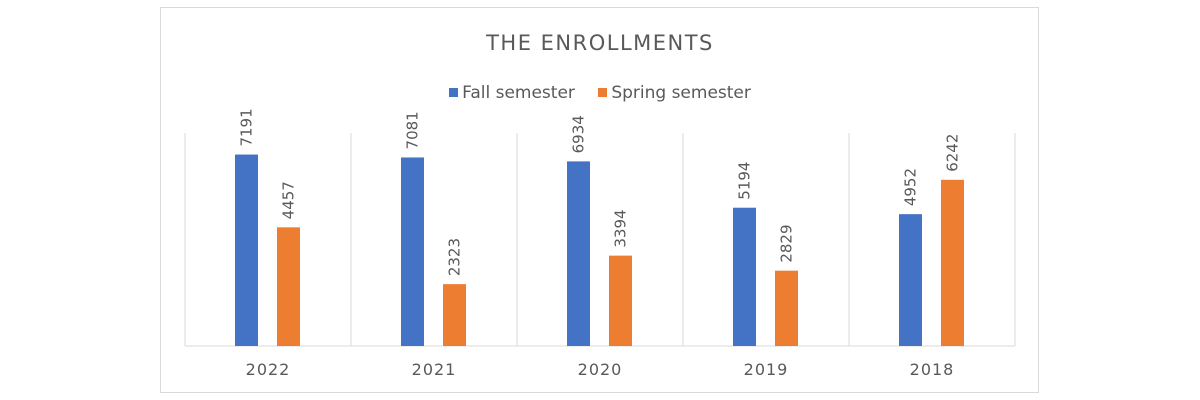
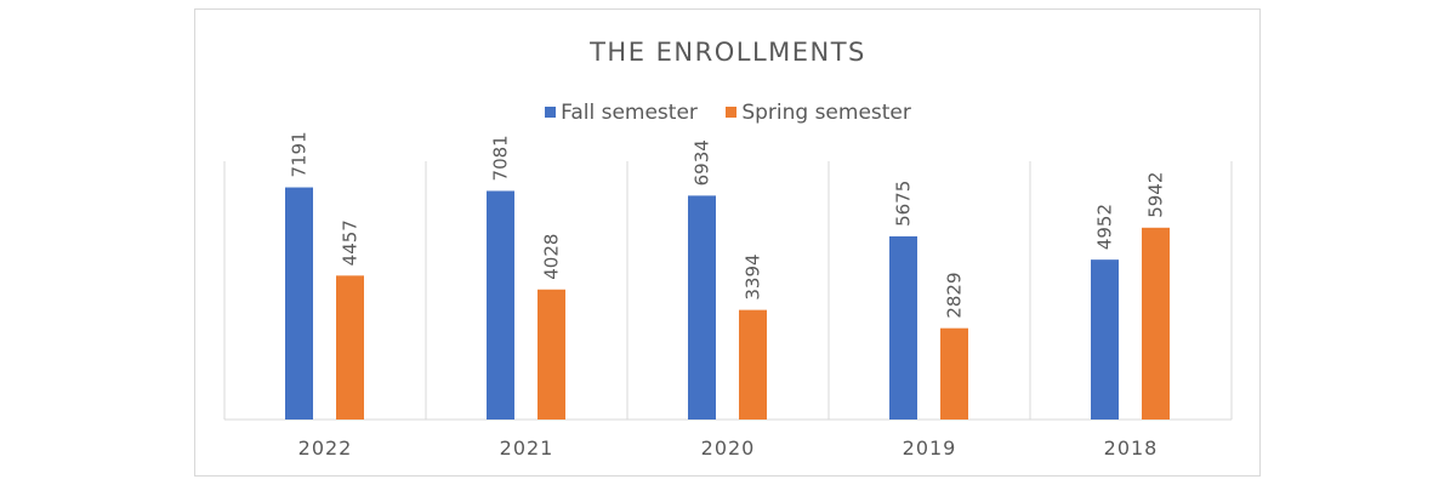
Spring semester/2021: 2323 -> 4028
Fall semester/2019: 5194 -> 5675
Spring semester/2018: 6242 -> 5942
